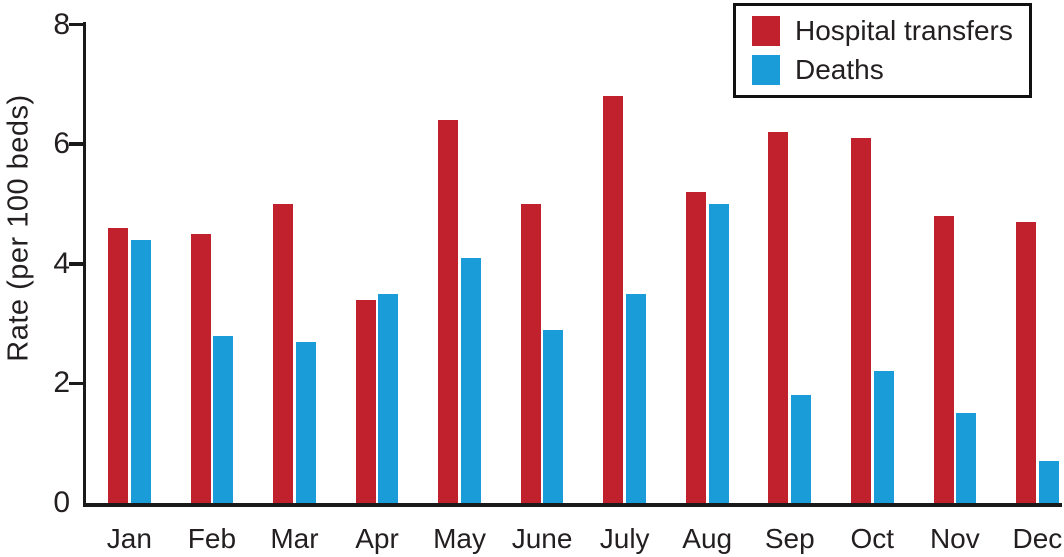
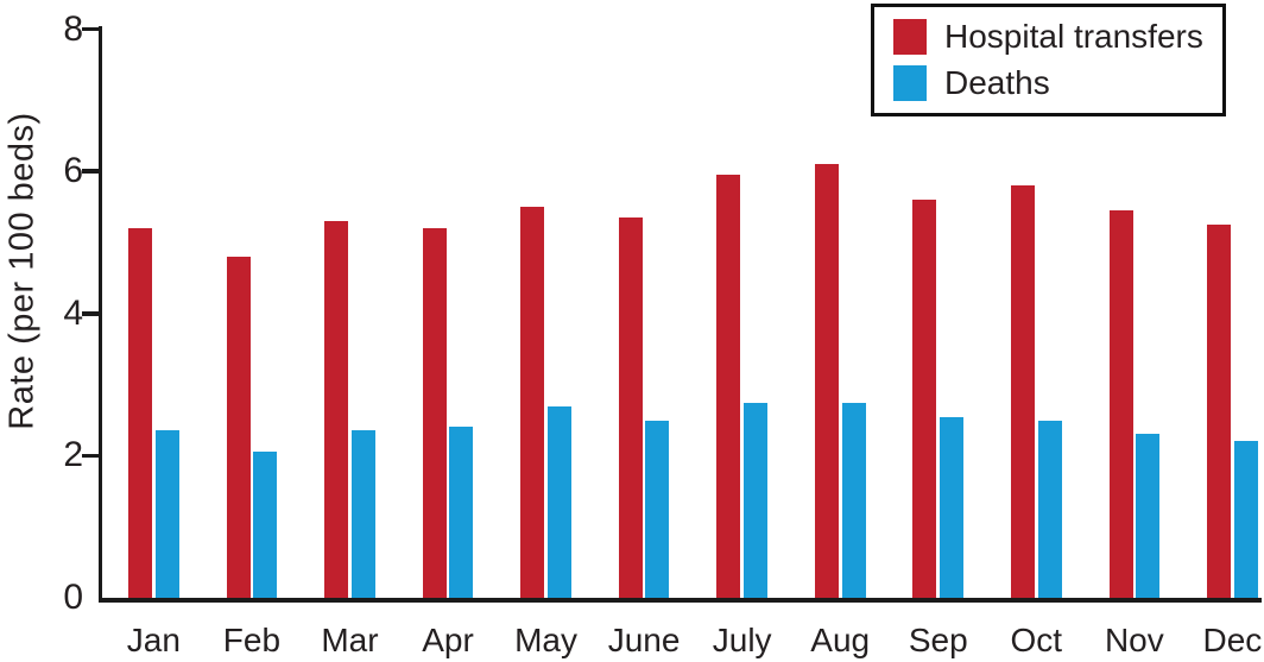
Hospital transfers/Jan: 4.6 -> 5.2
Deaths/Jan: 4.4 -> 2.4
Hospital transfers/Feb: 4.5 -> 4.8
Deaths/Feb: 2.8 -> 2.0
Hospital transfers/Mar: 5.0 -> 5.3
Deaths/Mar: 2.7 -> 2.4
Hospital transfers/Apr: 3.4 -> 5.2
Deaths/Apr: 3.5 -> 2.4
Hospital transfers/May: 6.4 -> 5.5
Deaths/May: 4.1 -> 2.7
Hospital transfers/June: 5.0 -> 5.3
Deaths/June: 2.9 -> 2.5
Hospital transfers/July: 6.8 -> 6.0
Deaths/July: 3.5 -> 2.8
Hospital transfers/Aug: 5.2 -> 6.1
Deaths/Aug: 5.0 -> 2.8
Hospital transfers/Sep: 6.2 -> 5.6
Deaths/Sep: 1.8 -> 2.5
Hospital transfers/Oct: 6.1 -> 5.8
Deaths/Oct: 2.2 -> 2.5
Hospital transfers/Nov: 4.8 -> 5.5
Deaths/Nov: 1.5 -> 2.3
Hospital transfers/Dec: 4.7 -> 5.2
Deaths/Dec: 0.7 -> 2.2
